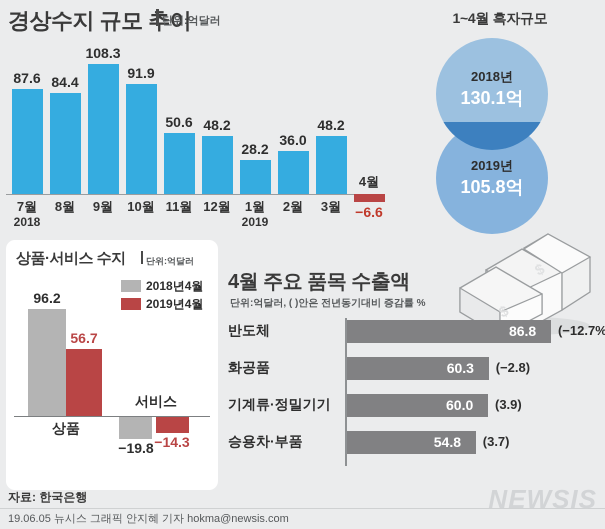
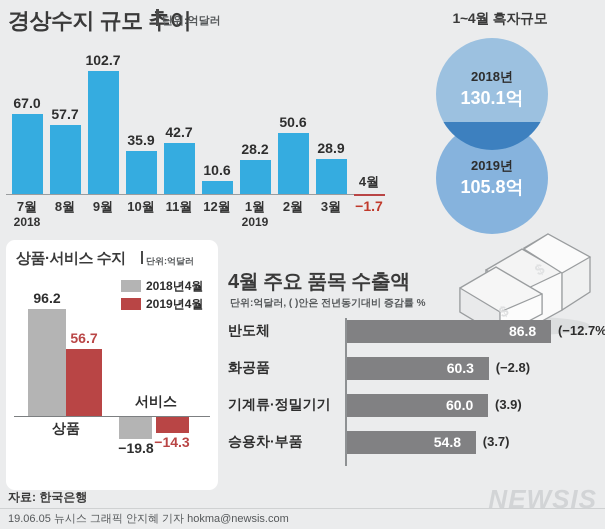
경상수지 규모 추이/7월: 87.6 -> 67.0
경상수지 규모 추이/8월: 84.4 -> 57.7
경상수지 규모 추이/9월: 108.3 -> 102.7
경상수지 규모 추이/10월: 91.9 -> 35.9
경상수지 규모 추이/11월: 50.6 -> 42.7
경상수지 규모 추이/12월: 48.2 -> 10.6
경상수지 규모 추이/2월: 36.0 -> 50.6
경상수지 규모 추이/3월: 48.2 -> 28.9
경상수지 규모 추이/4월: −6.6 -> −1.7
